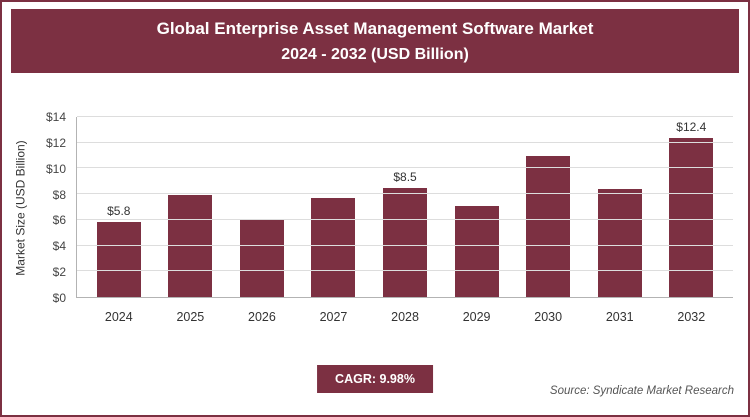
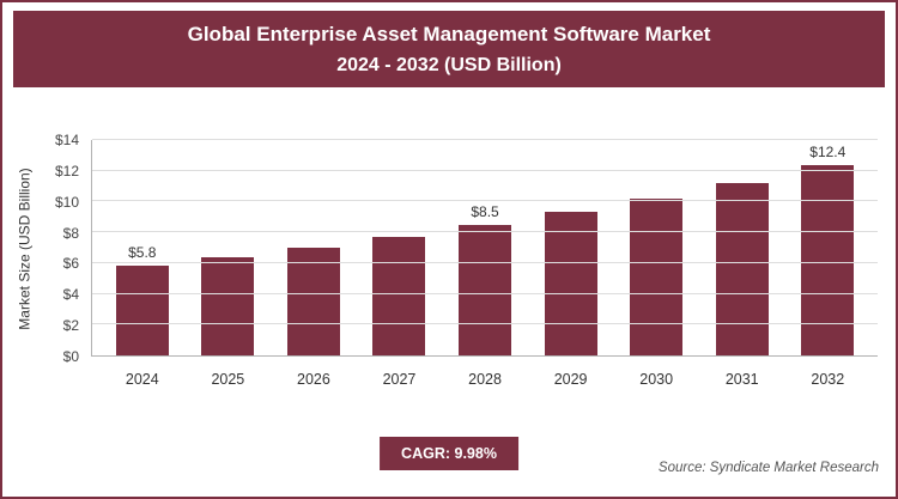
2025: $7.9 -> $6.4
2026: $6.0 -> $7.0
2029: $7.1 -> $9.3
2030: $11.0 -> $10.2
2031: $8.4 -> $11.2
